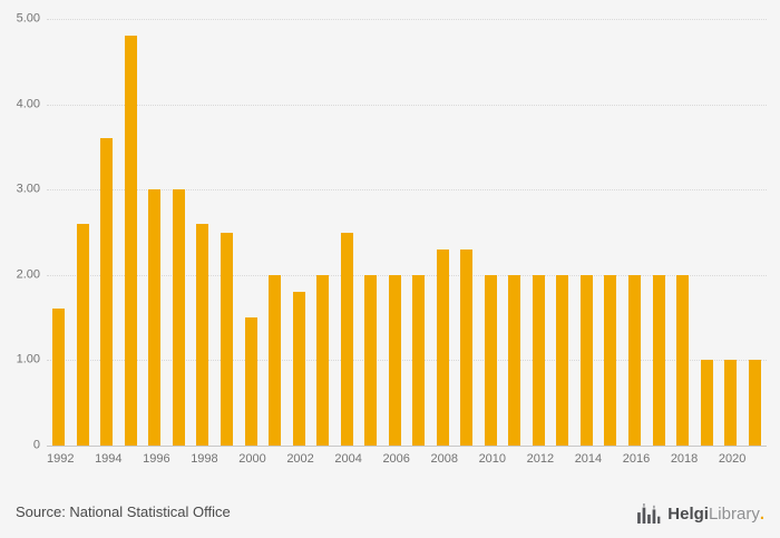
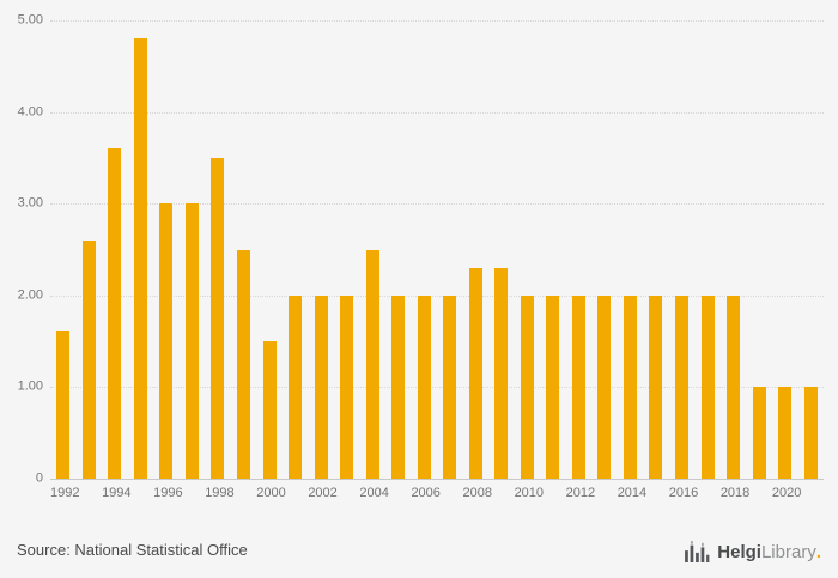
1998: 2.6 -> 3.5
2002: 1.8 -> 2.0
